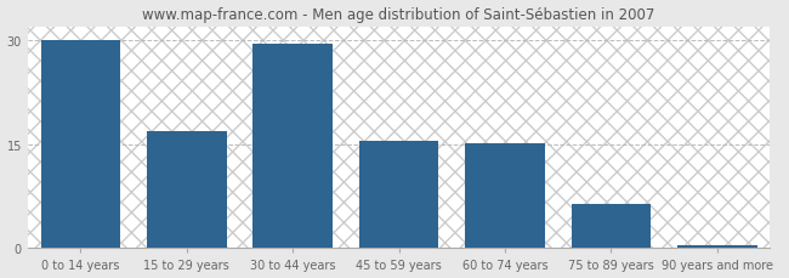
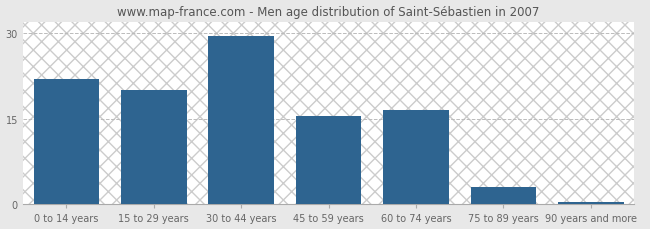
0 to 14 years: 30.0 -> 22.0
15 to 29 years: 16.8 -> 20.0
60 to 74 years: 15.2 -> 16.5
75 to 89 years: 6.4 -> 3.0
